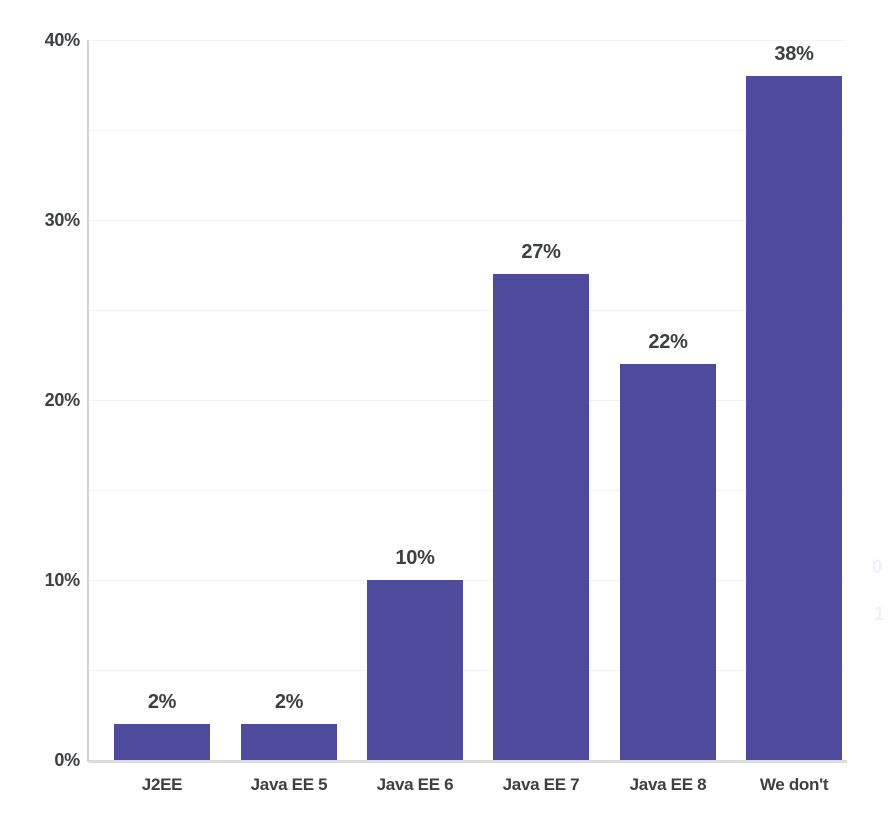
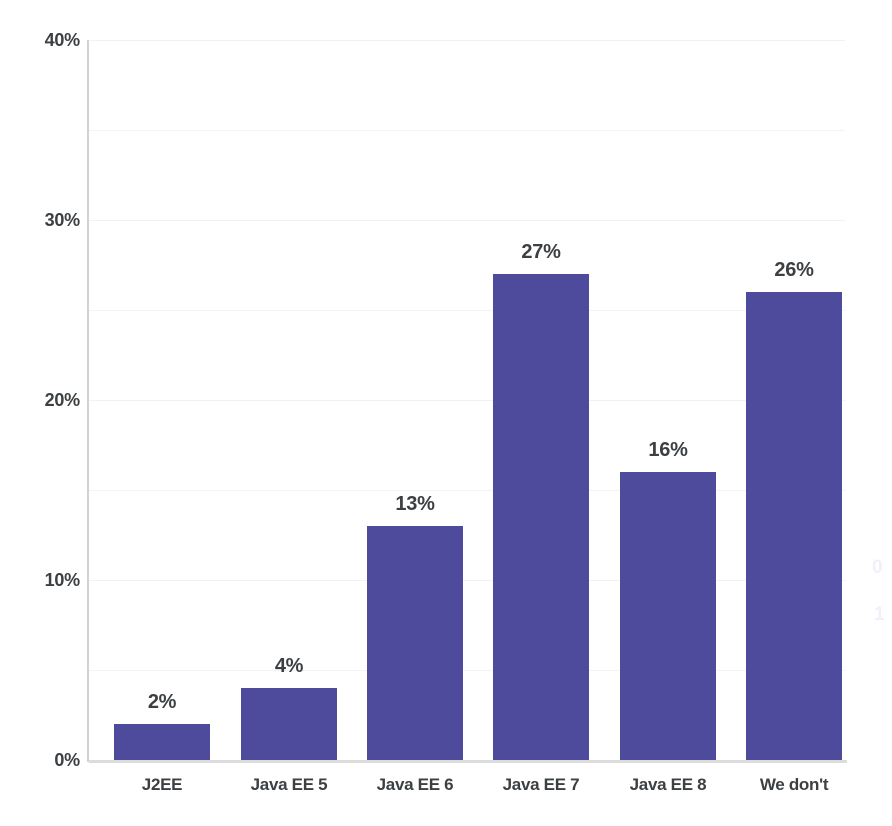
Java EE 5: 2% -> 4%
Java EE 6: 10% -> 13%
Java EE 8: 22% -> 16%
We don't: 38% -> 26%
